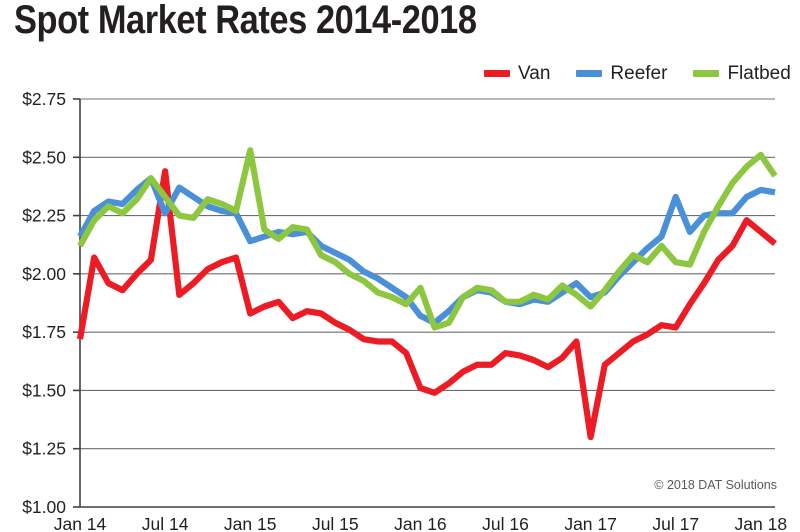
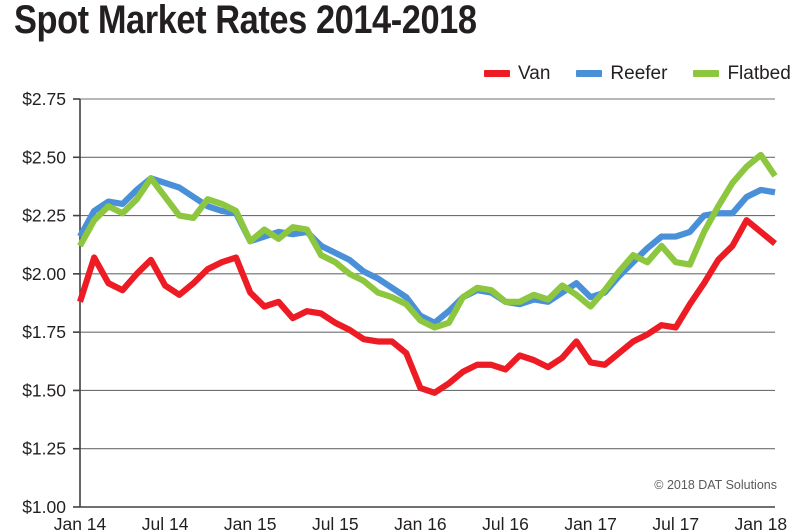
Van/Jan 14: $1.72 -> $1.88
Van/Jul 14: $2.44 -> $1.95
Reefer/Jul 14: $2.26 -> $2.39
Van/Jan 15: $1.83 -> $1.92
Flatbed/Jan 15: $2.53 -> $2.14
Flatbed/Jan 16: $1.94 -> $1.80
Van/Jul 16: $1.66 -> $1.59
Van/Jan 17: $1.30 -> $1.62
Reefer/Jul 17: $2.33 -> $2.16
